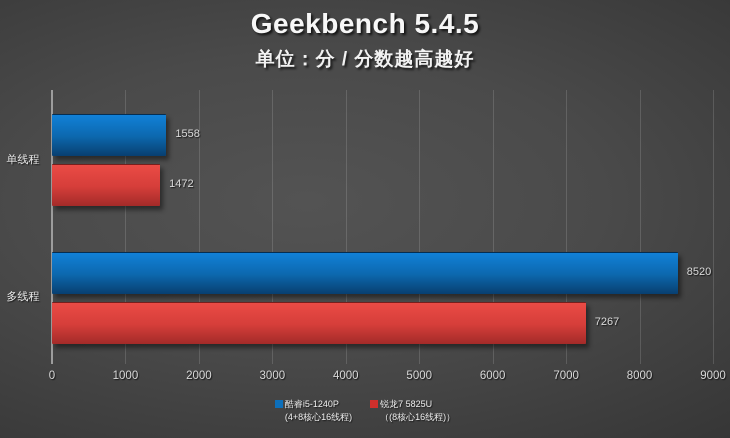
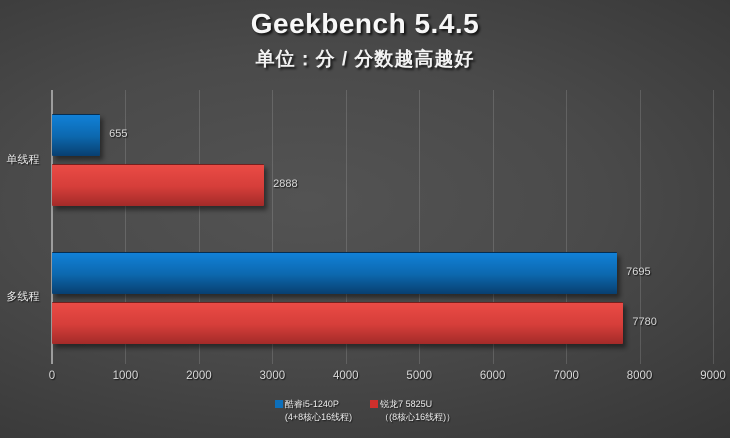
酷睿i5-1240P/单线程: 1558 -> 655
锐龙7 5825U/单线程: 1472 -> 2888
酷睿i5-1240P/多线程: 8520 -> 7695
锐龙7 5825U/多线程: 7267 -> 7780
